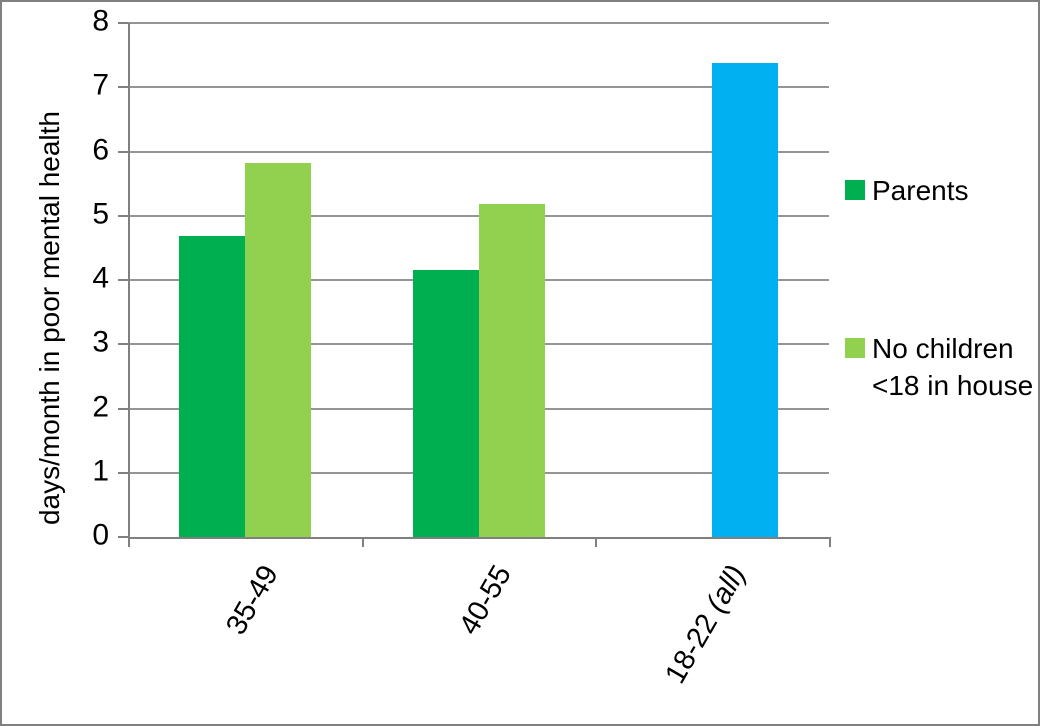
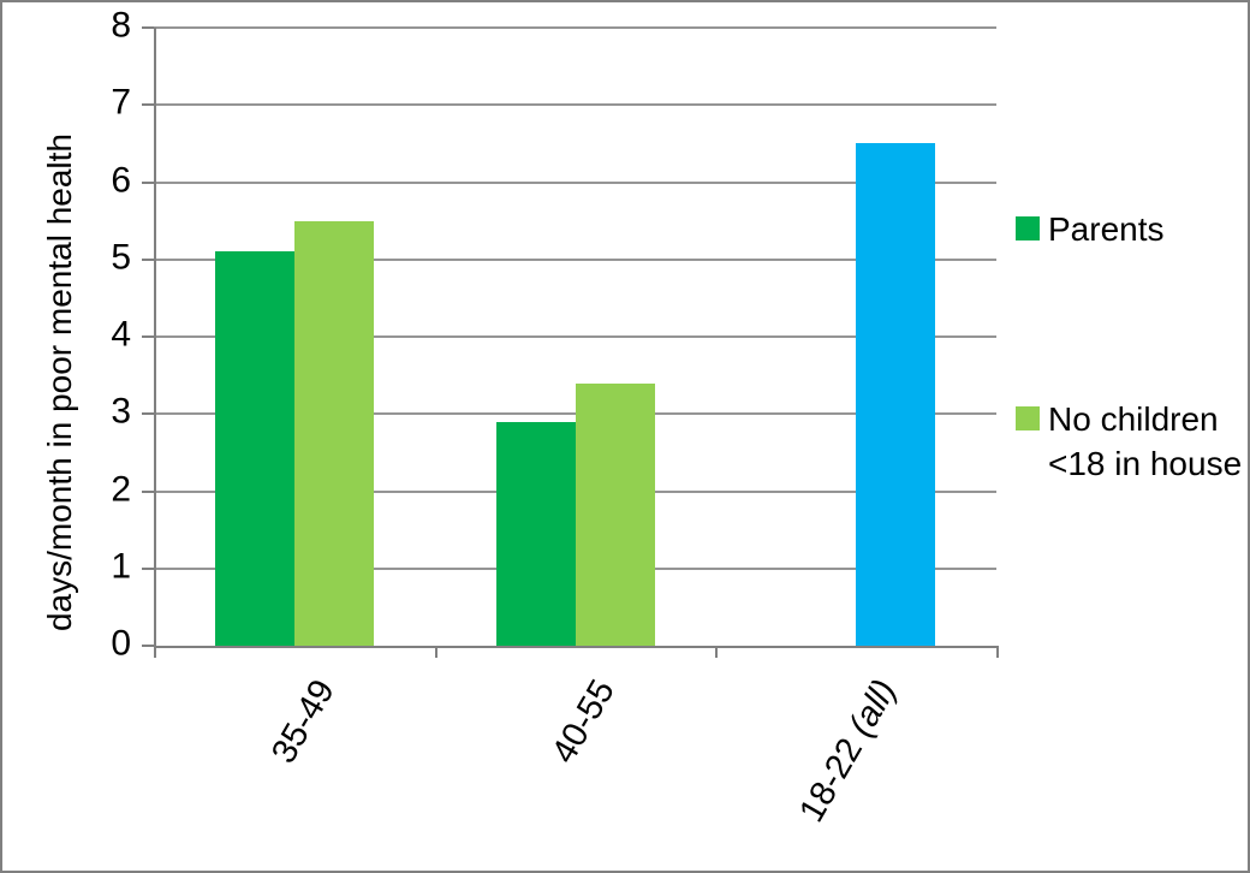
Parents/35-49: 4.7 -> 5.1
No children <18 in house/35-49: 5.8 -> 5.5
Parents/40-55: 4.2 -> 2.9
No children <18 in house/40-55: 5.2 -> 3.4
No children <18 in house/18-22 (all): 7.4 -> 6.5
